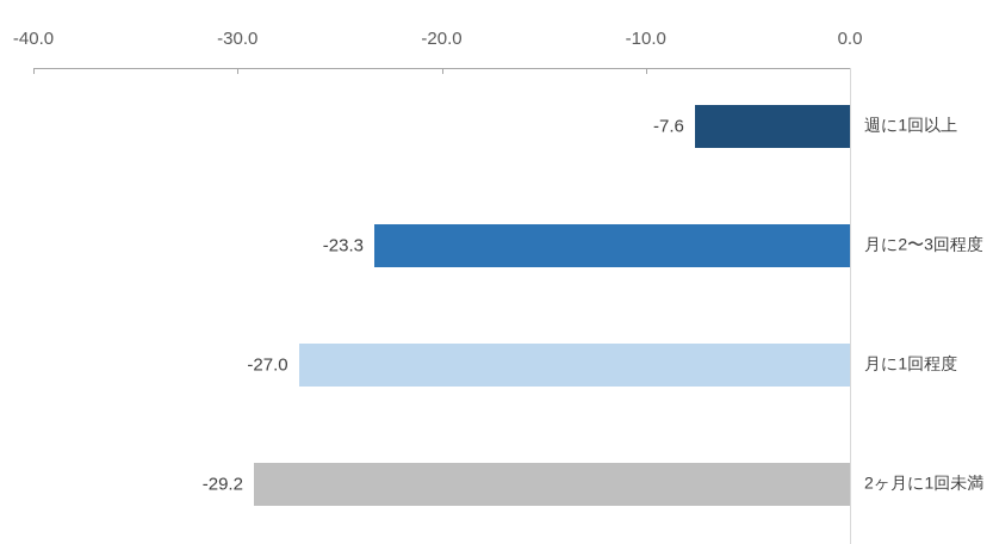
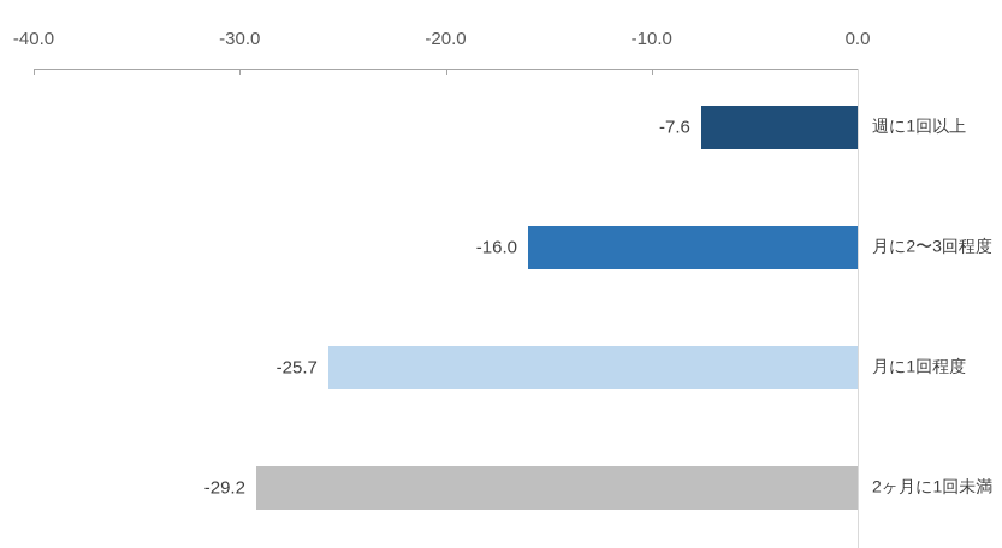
月に2〜3回程度: -23.3 -> -16.0
月に1回程度: -27.0 -> -25.7
